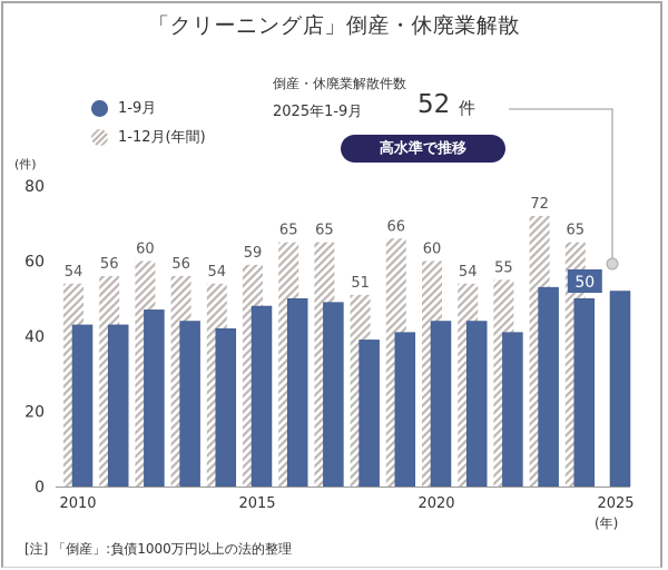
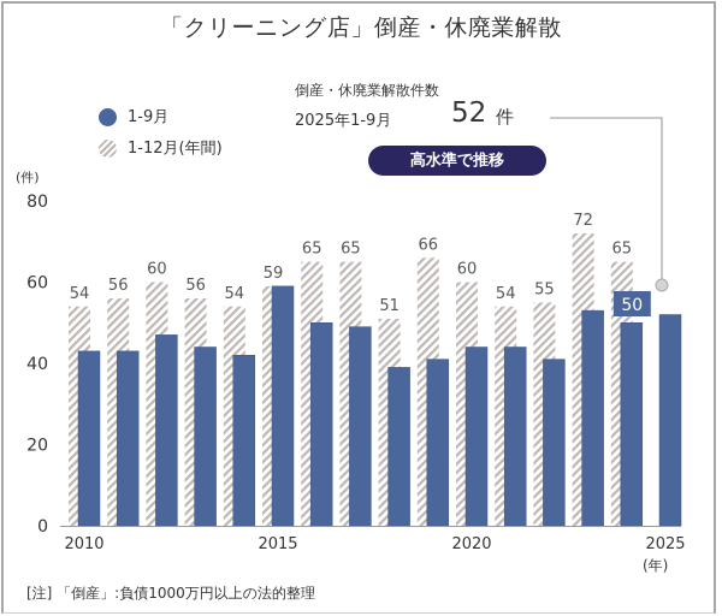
1-9月/2015: 48 -> 59
